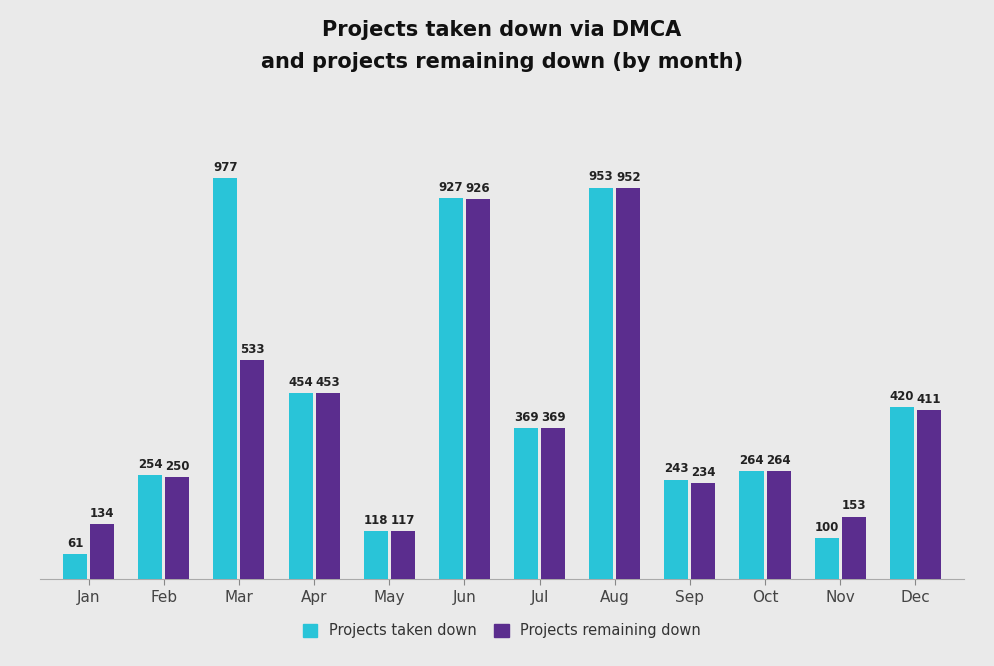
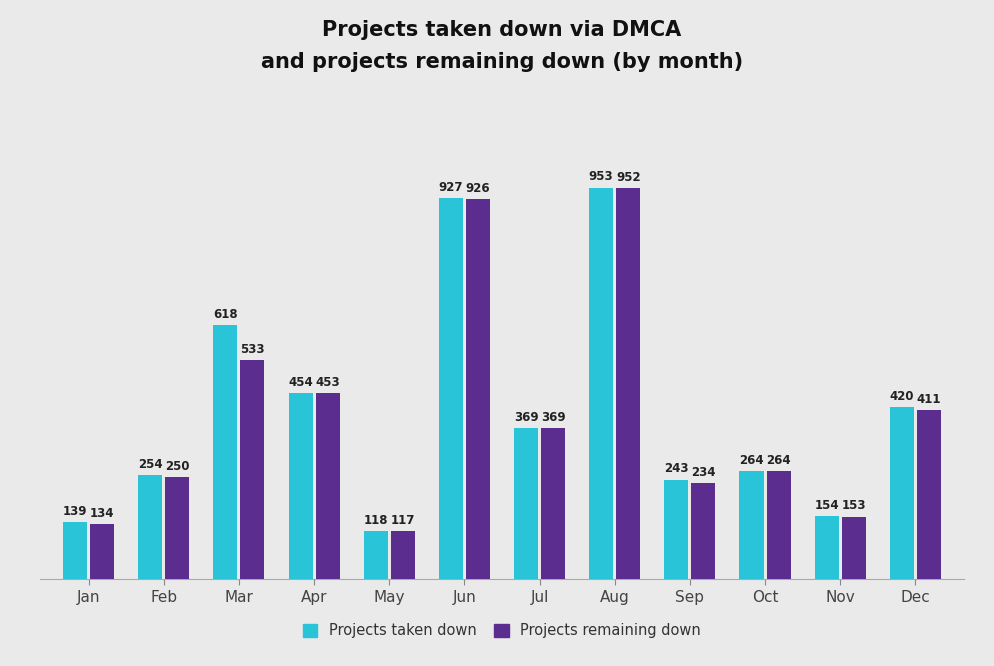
Projects taken down/Jan: 61 -> 139
Projects taken down/Mar: 977 -> 618
Projects taken down/Nov: 100 -> 154
